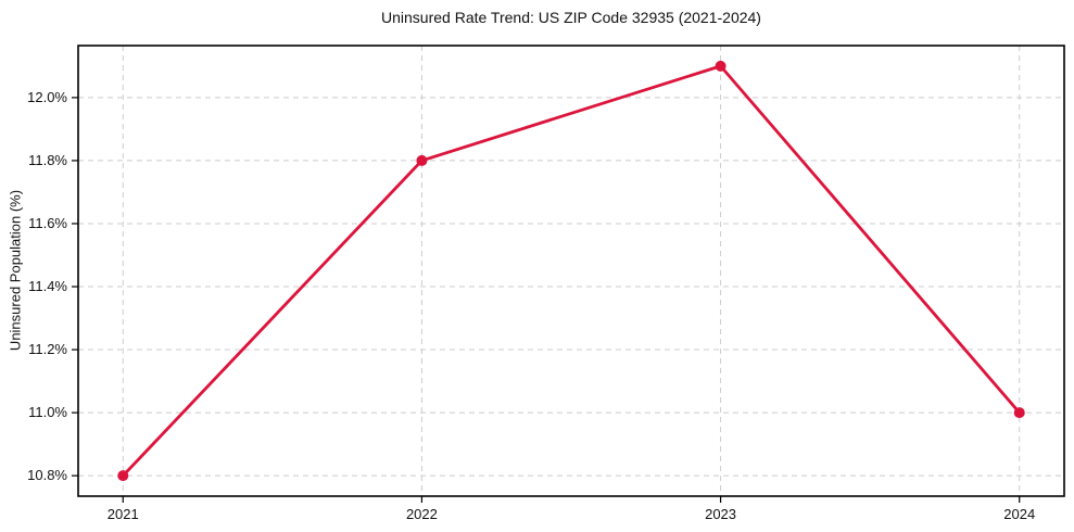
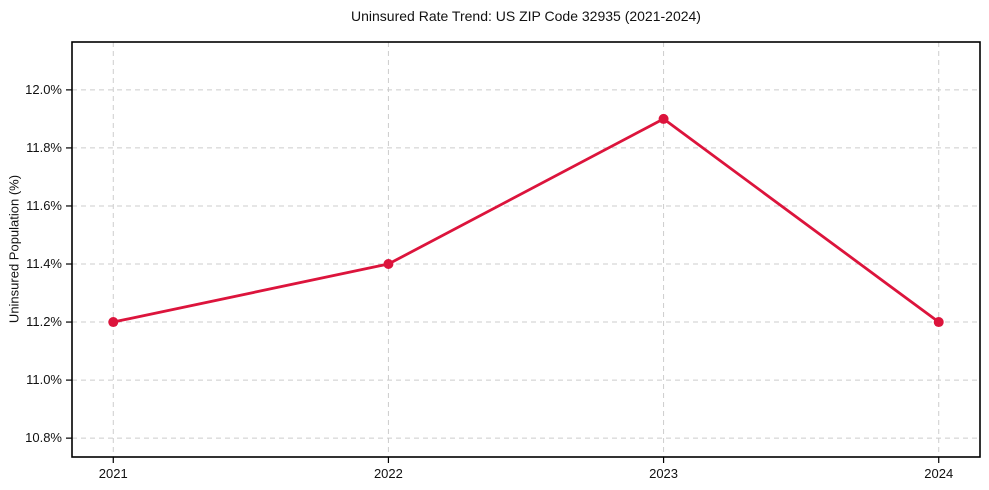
2021: 10.8% -> 11.2%
2022: 11.8% -> 11.4%
2023: 12.1% -> 11.9%
2024: 11.0% -> 11.2%
